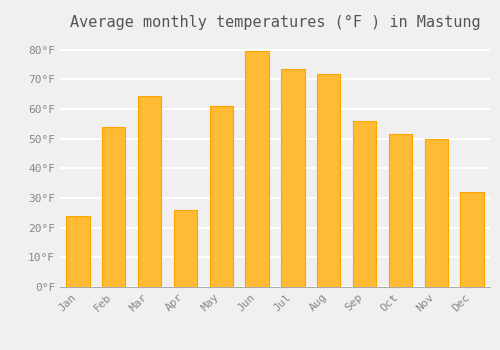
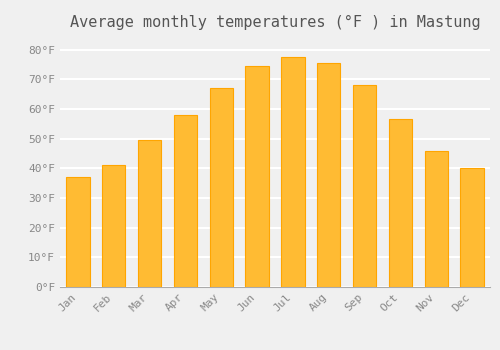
Jan: 24.0°F -> 37.0°F
Feb: 54.0°F -> 41.0°F
Mar: 64.5°F -> 49.5°F
Apr: 26.0°F -> 58.0°F
May: 61.0°F -> 67.0°F
Jun: 79.5°F -> 74.5°F
Jul: 73.5°F -> 77.5°F
Aug: 72.0°F -> 75.5°F
Sep: 56.0°F -> 68.0°F
Oct: 51.5°F -> 56.5°F
Nov: 50.0°F -> 46.0°F
Dec: 32.0°F -> 40.0°F
